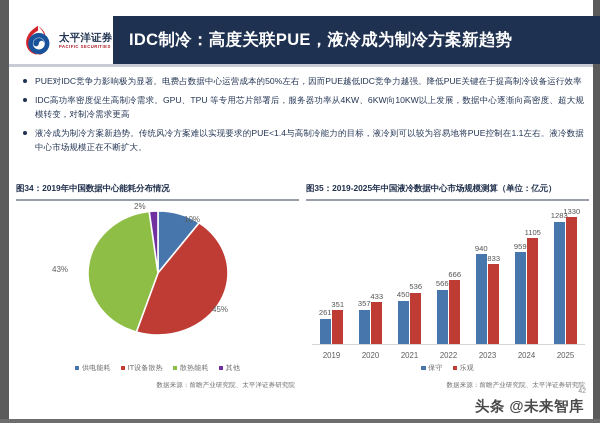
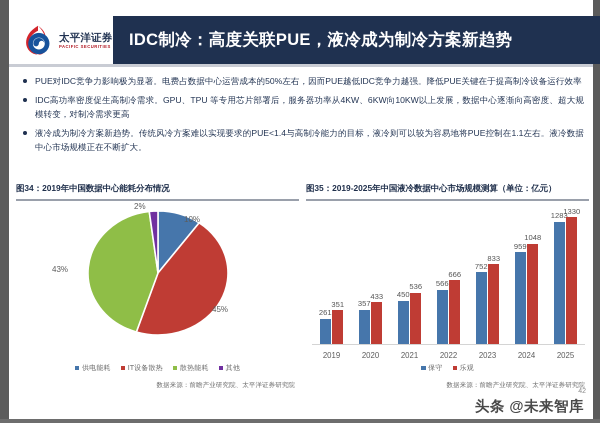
图35：2019-2025年中国液冷数据中心市场规模测算（单位：亿元）/保守/2023: 940 -> 752
图35：2019-2025年中国液冷数据中心市场规模测算（单位：亿元）/乐观/2024: 1105 -> 1048
